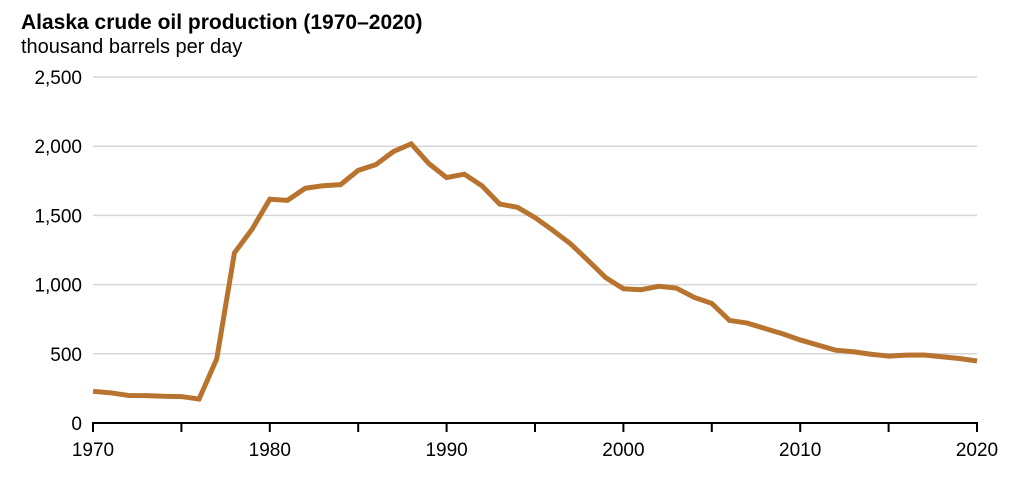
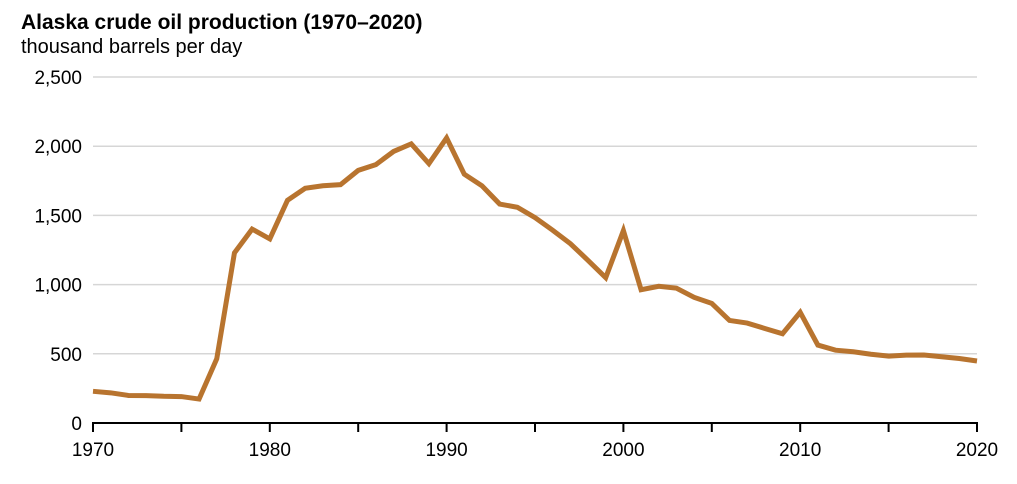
1980: 1620 -> 1330
1990: 1770 -> 2060
2000: 970 -> 1390
2010: 600 -> 800
